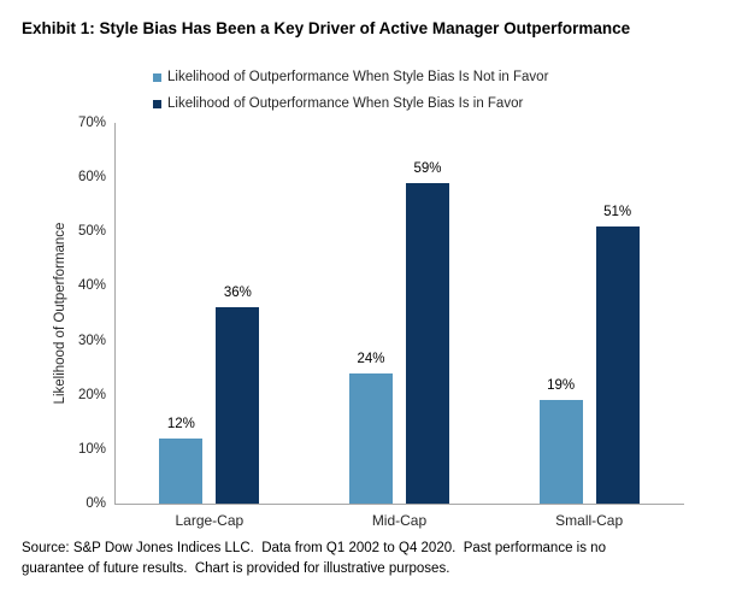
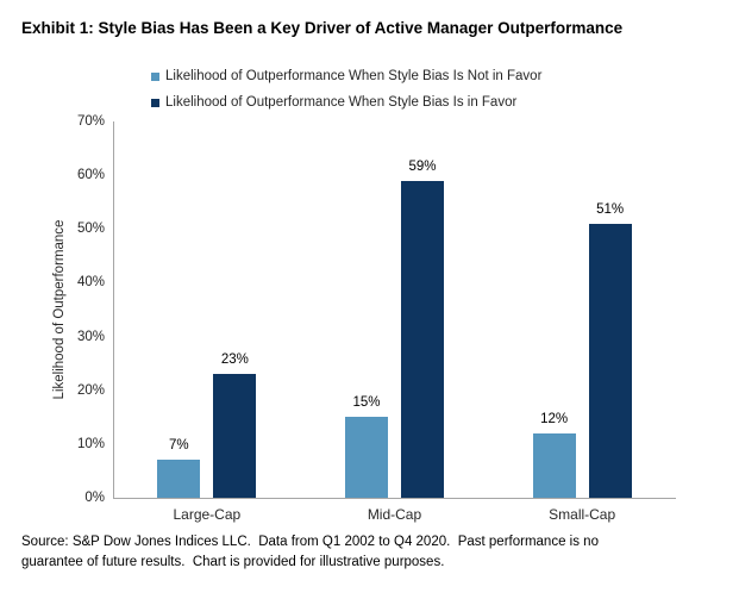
Likelihood of Outperformance When Style Bias Is Not in Favor/Large-Cap: 12% -> 7%
Likelihood of Outperformance When Style Bias Is in Favor/Large-Cap: 36% -> 23%
Likelihood of Outperformance When Style Bias Is Not in Favor/Mid-Cap: 24% -> 15%
Likelihood of Outperformance When Style Bias Is Not in Favor/Small-Cap: 19% -> 12%
